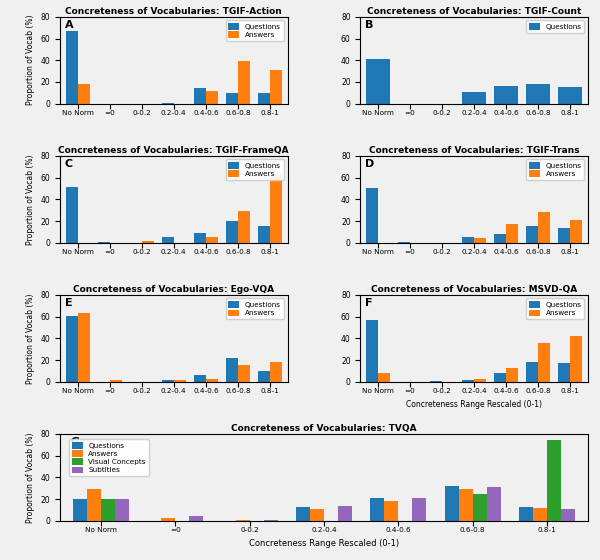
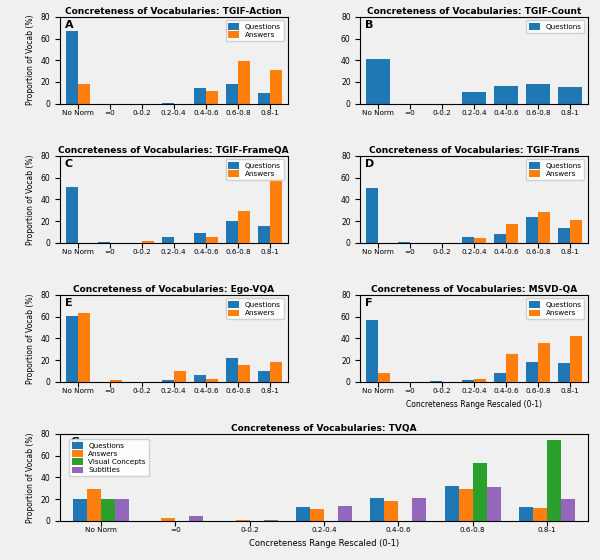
Concreteness of Vocabularies: TGIF-Action/Questions/0.6-0.8: 10 -> 18
Concreteness of Vocabularies: TGIF-Trans/Questions/0.6-0.8: 15 -> 24
Concreteness of Vocabularies: Ego-VQA/Answers/0.2-0.4: 2 -> 10
Concreteness of Vocabularies: MSVD-QA/Answers/0.4-0.6: 13 -> 26
Concreteness of Vocabularies: TVQA/Visual Concepts/0.6-0.8: 25 -> 53
Concreteness of Vocabularies: TVQA/Subtitles/0.8-1: 11 -> 20
